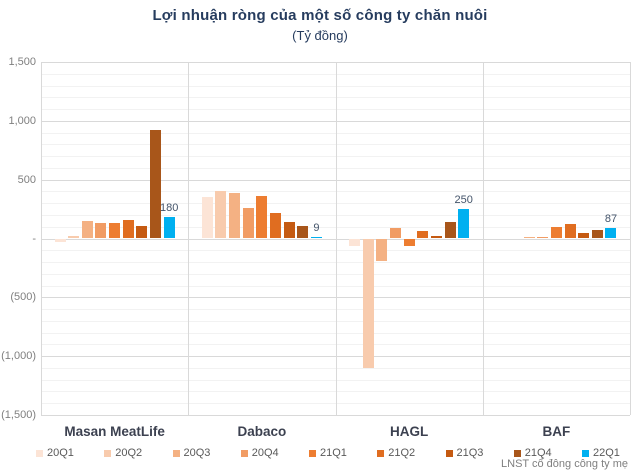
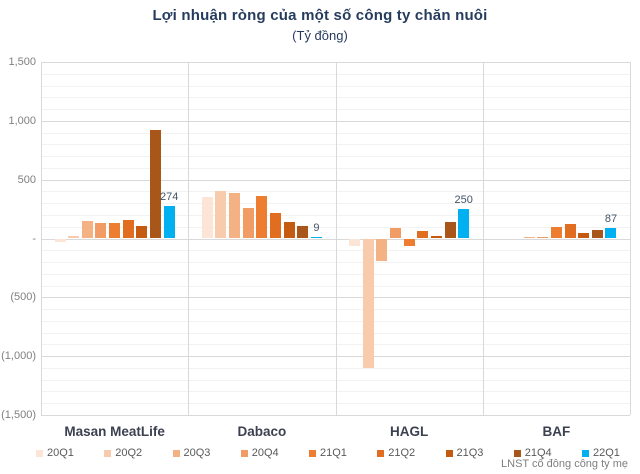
22Q1/Masan MeatLife: 180 -> 274
